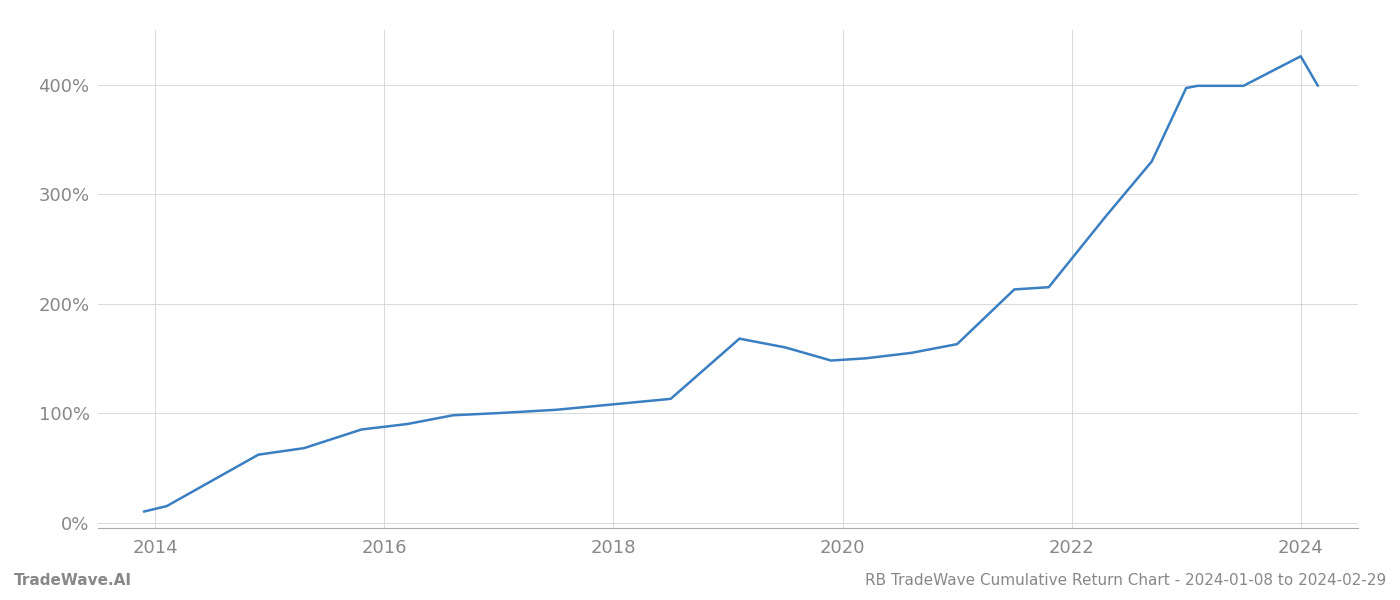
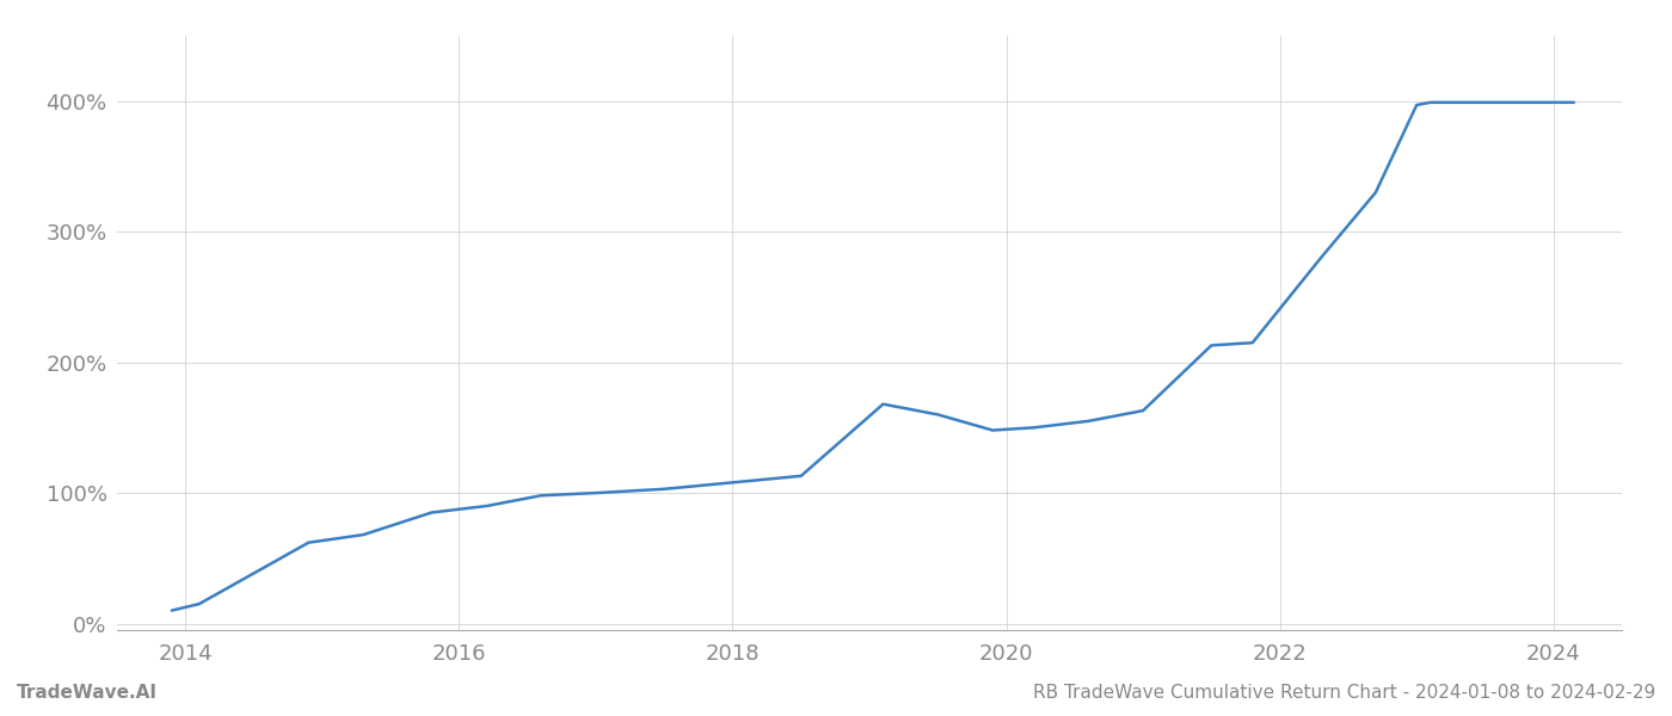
2024: 426% -> 399%
